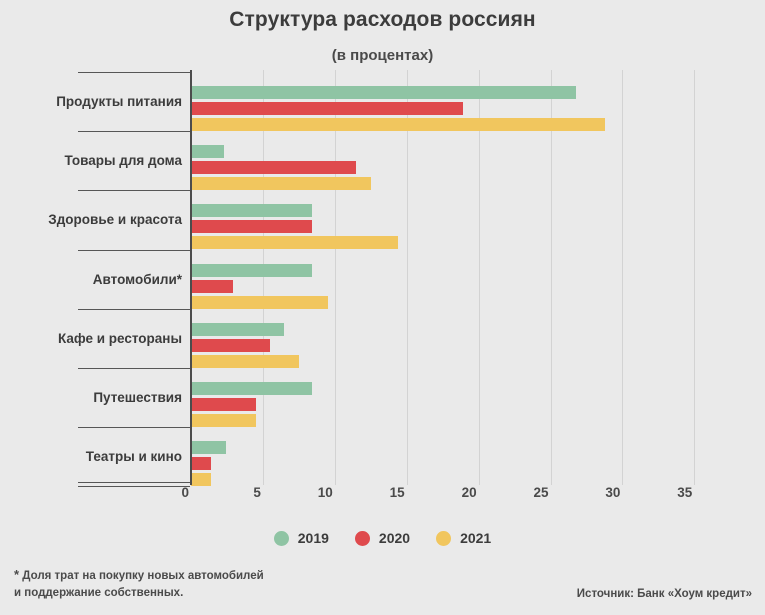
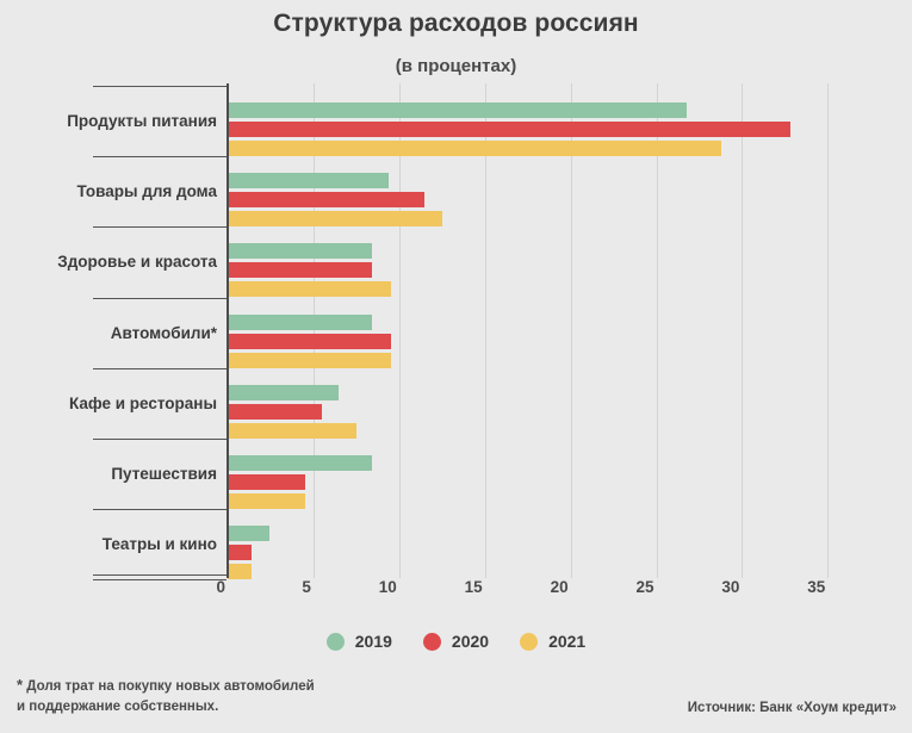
2020/Продукты питания: 18.9 -> 32.8
2019/Товары для дома: 2.3 -> 9.4
2021/Здоровье и красота: 14.4 -> 9.5
2020/Автомобили*: 2.9 -> 9.5
